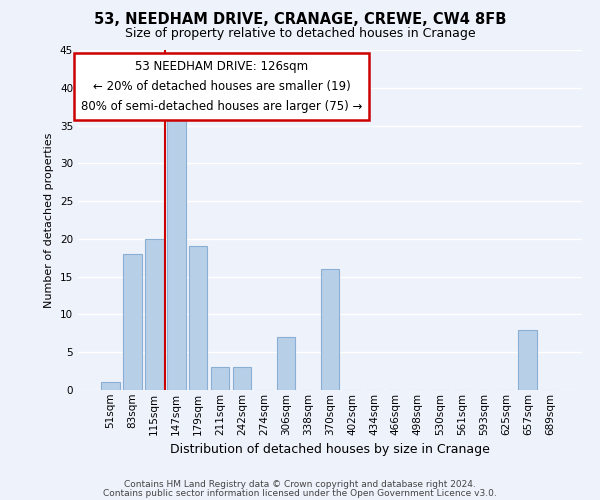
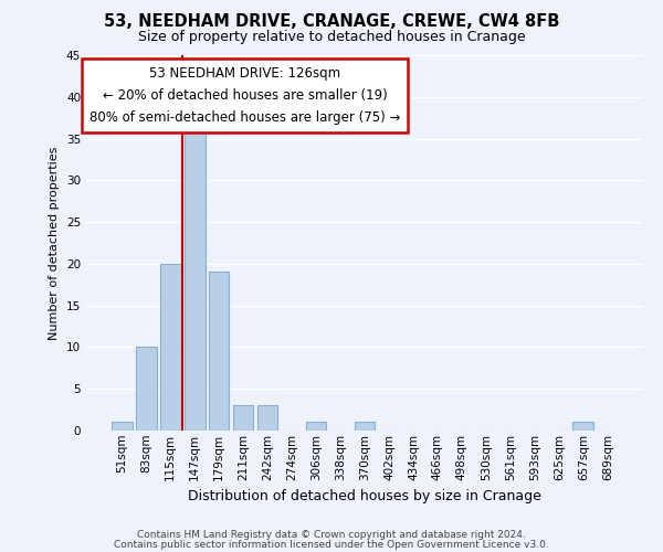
83sqm: 18 -> 10
306sqm: 7 -> 1
370sqm: 16 -> 1
657sqm: 8 -> 1
